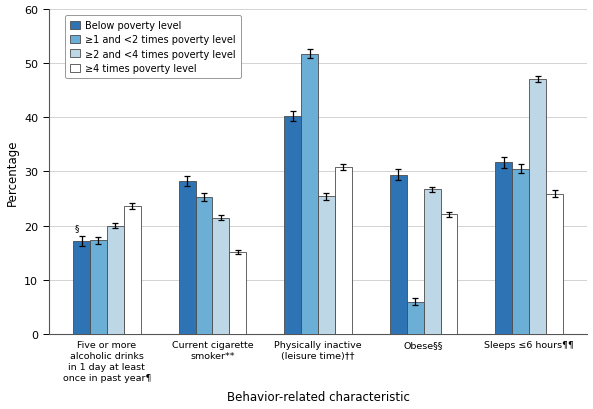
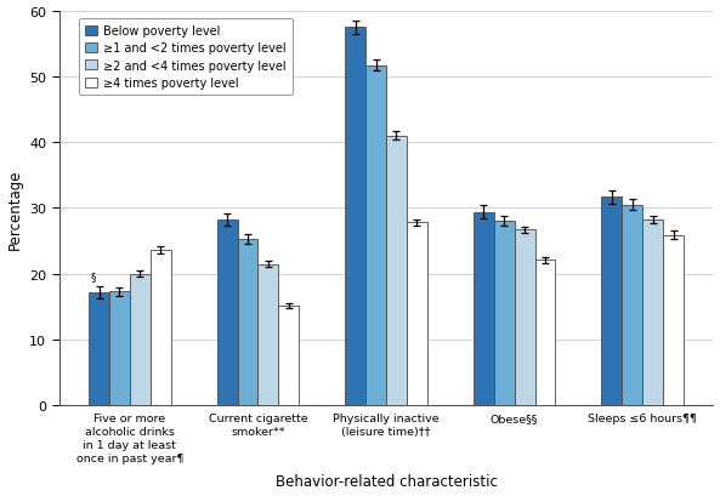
Below poverty level/Physically inactive (leisure time)††: 40.2 -> 57.5
≥2 and <4 times poverty level/Physically inactive (leisure time)††: 25.4 -> 41.0
≥4 times poverty level/Physically inactive (leisure time)††: 30.8 -> 27.8
≥1 and <2 times poverty level/Obese§§: 6.0 -> 28.1
≥2 and <4 times poverty level/Sleeps ≤6 hours¶¶: 47.0 -> 28.2
